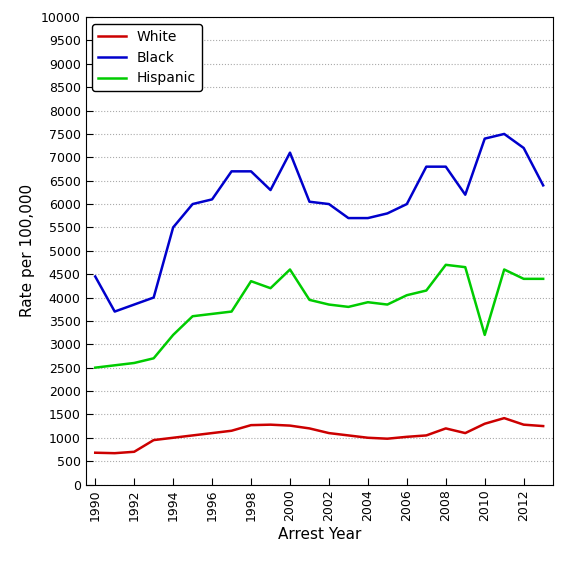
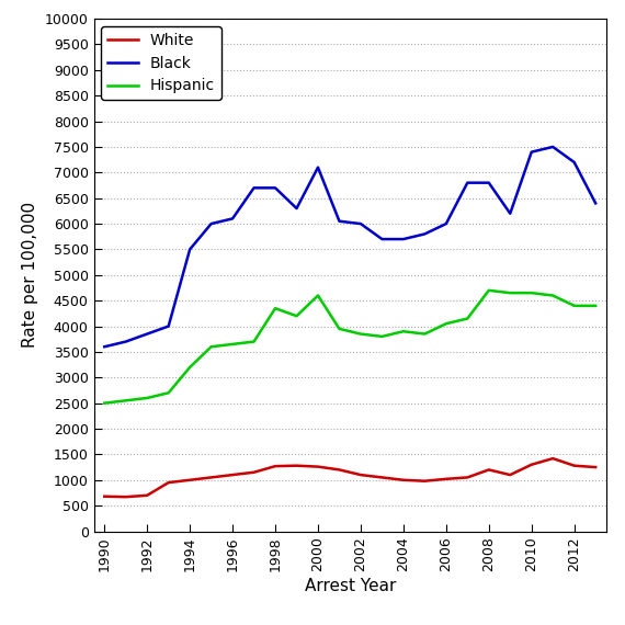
Black/1990: 4450 -> 3600
Hispanic/2010: 3200 -> 4650
